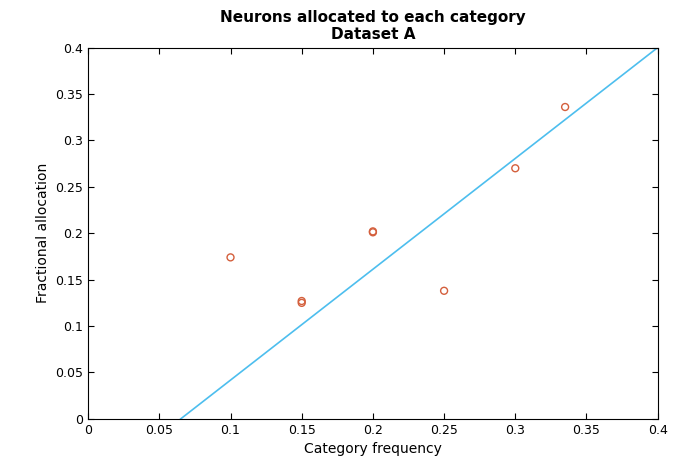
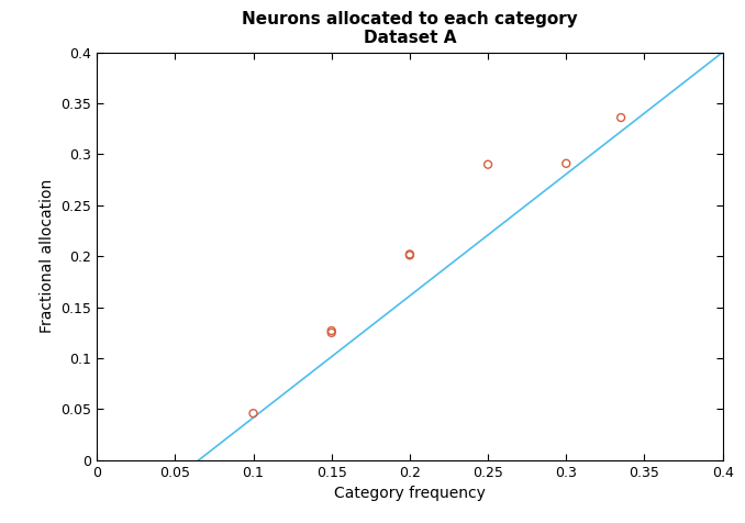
0.1: 0.174 -> 0.046
0.25: 0.138 -> 0.290
0.3: 0.270 -> 0.291
